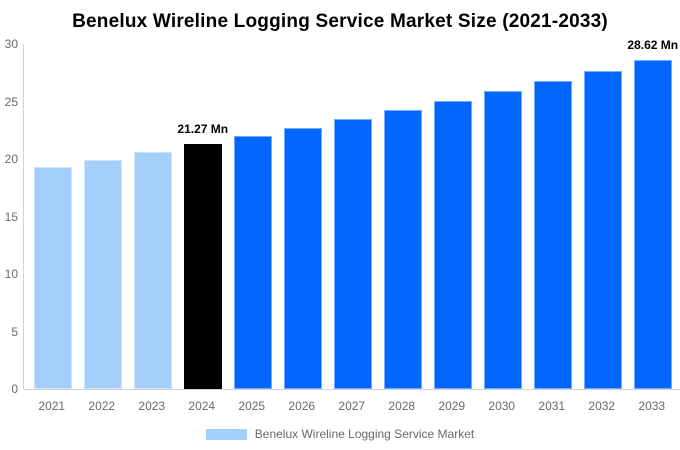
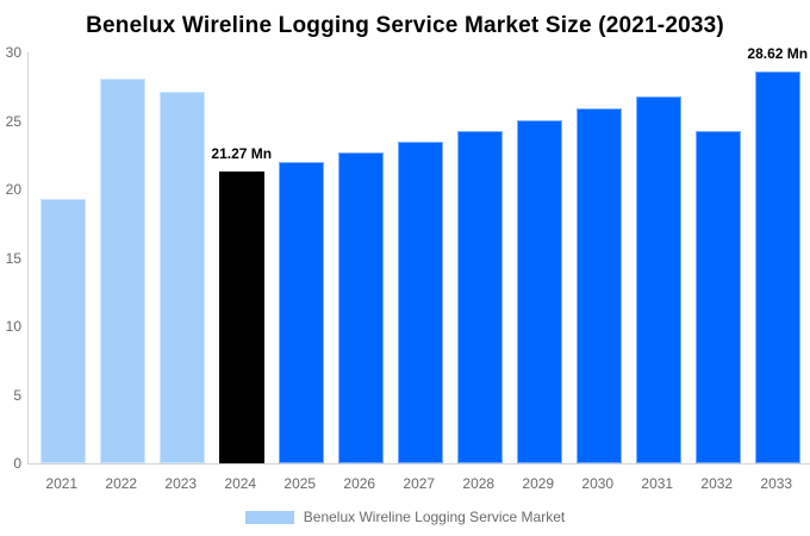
2022: 19.9 -> 28.1
2023: 20.6 -> 27.1
2032: 27.7 -> 24.3
